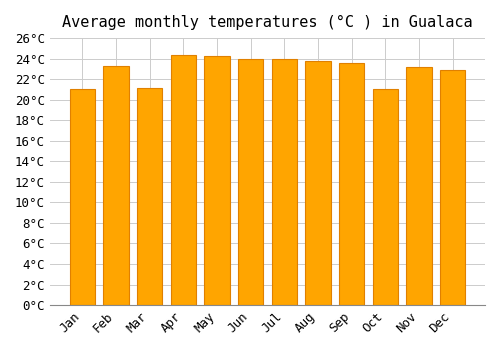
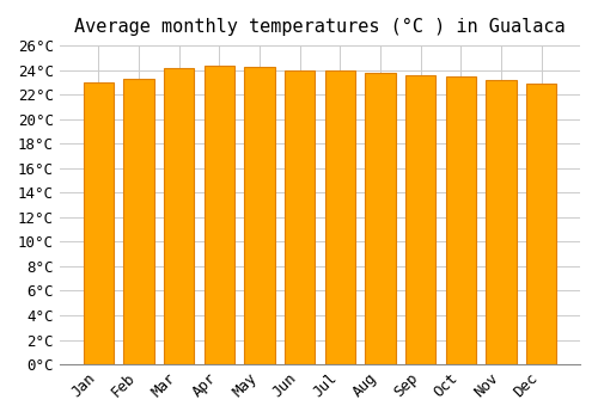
Jan: 21.0°C -> 23.0°C
Mar: 21.1°C -> 24.2°C
Oct: 21.0°C -> 23.5°C
